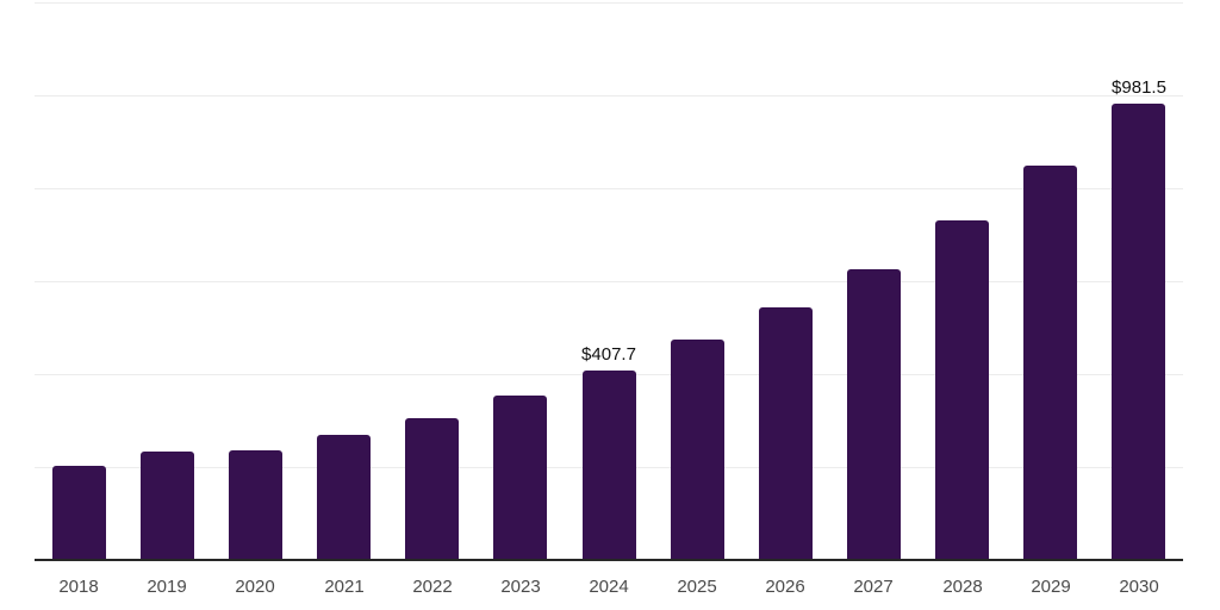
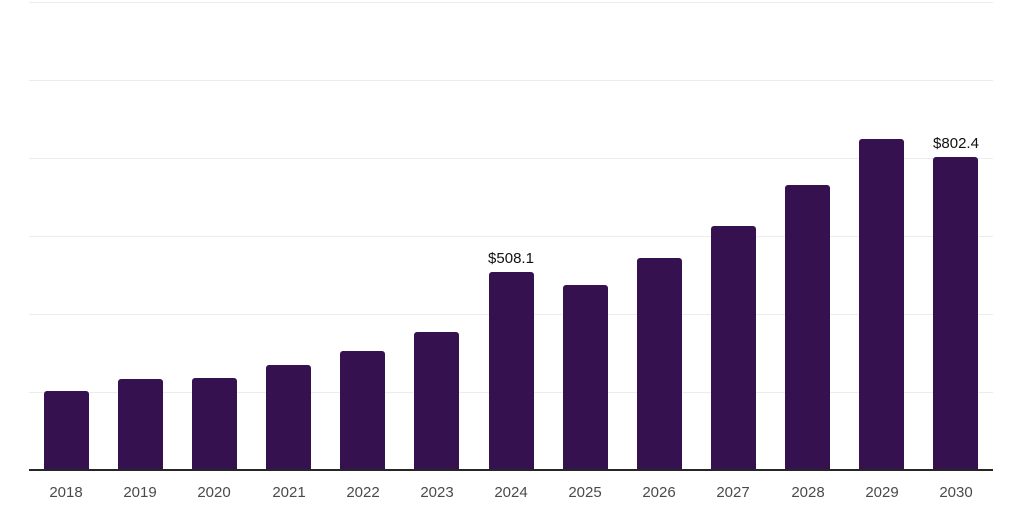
2024: $407.7 -> $508.1
2030: $981.5 -> $802.4
